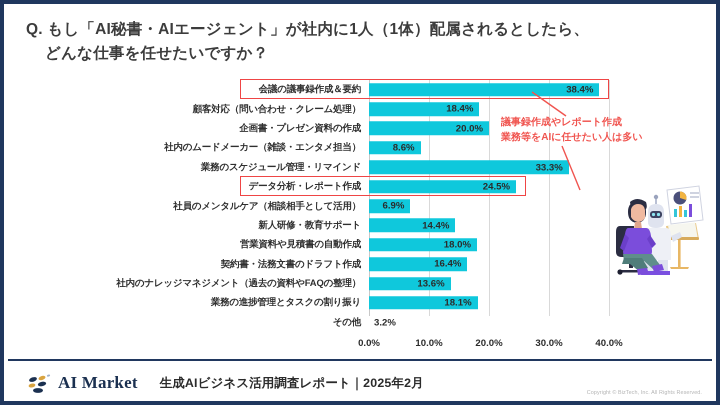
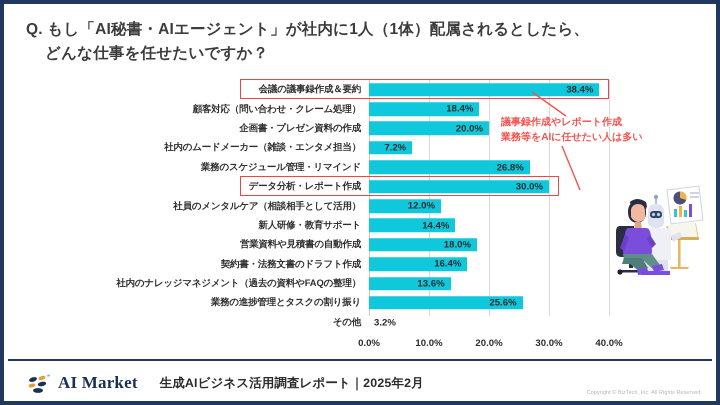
社内のムードメーカー（雑談・エンタメ担当）: 8.6% -> 7.2%
業務のスケジュール管理・リマインド: 33.3% -> 26.8%
データ分析・レポート作成: 24.5% -> 30.0%
社員のメンタルケア（相談相手として活用）: 6.9% -> 12.0%
業務の進捗管理とタスクの割り振り: 18.1% -> 25.6%
